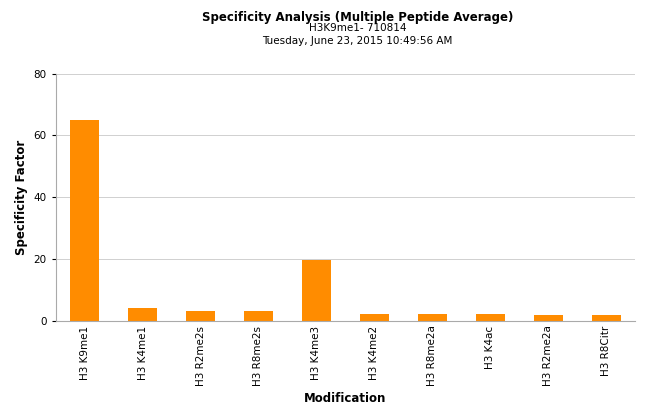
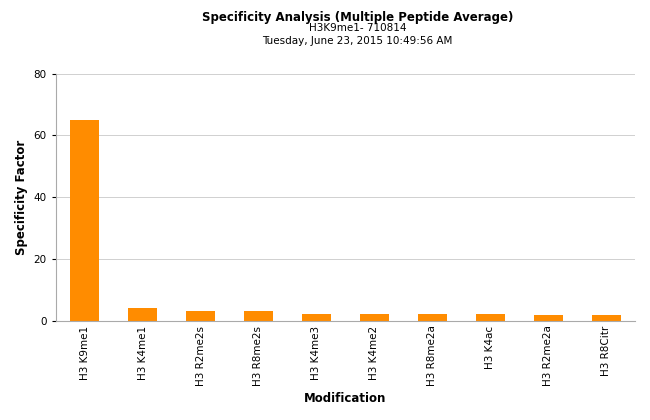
H3 K4me3: 19.5 -> 2.3
